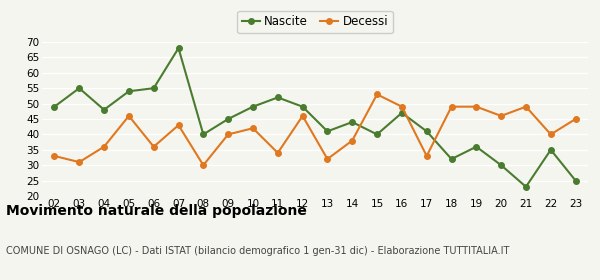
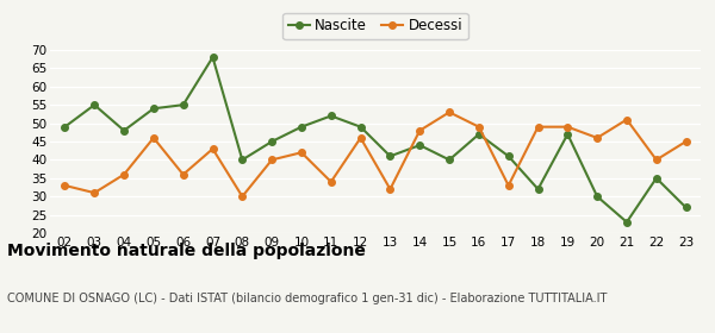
Decessi/14: 38 -> 48
Nascite/19: 36 -> 47
Decessi/21: 49 -> 51
Nascite/23: 25 -> 27
